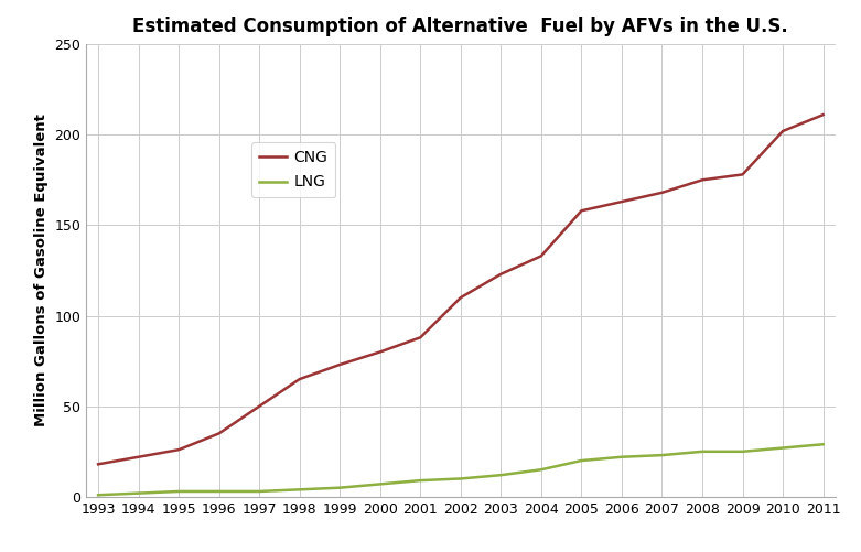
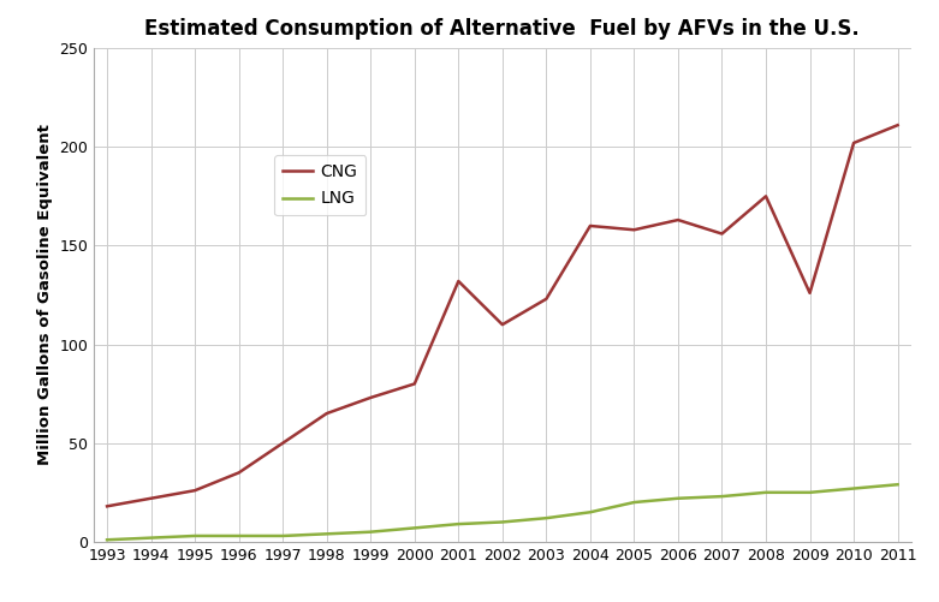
CNG/2001: 88 -> 132
CNG/2004: 133 -> 160
CNG/2007: 168 -> 156
CNG/2009: 178 -> 126
